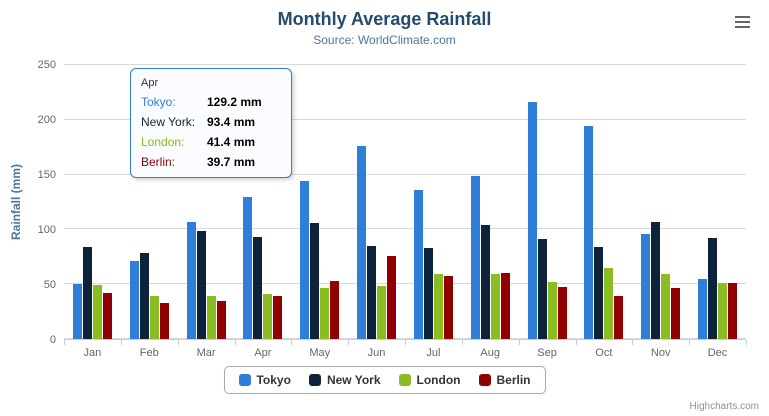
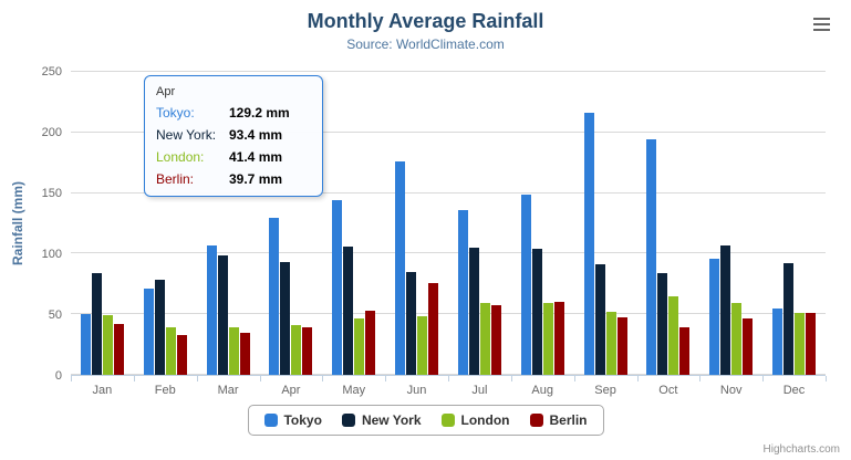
New York/Jul: 83 -> 105
